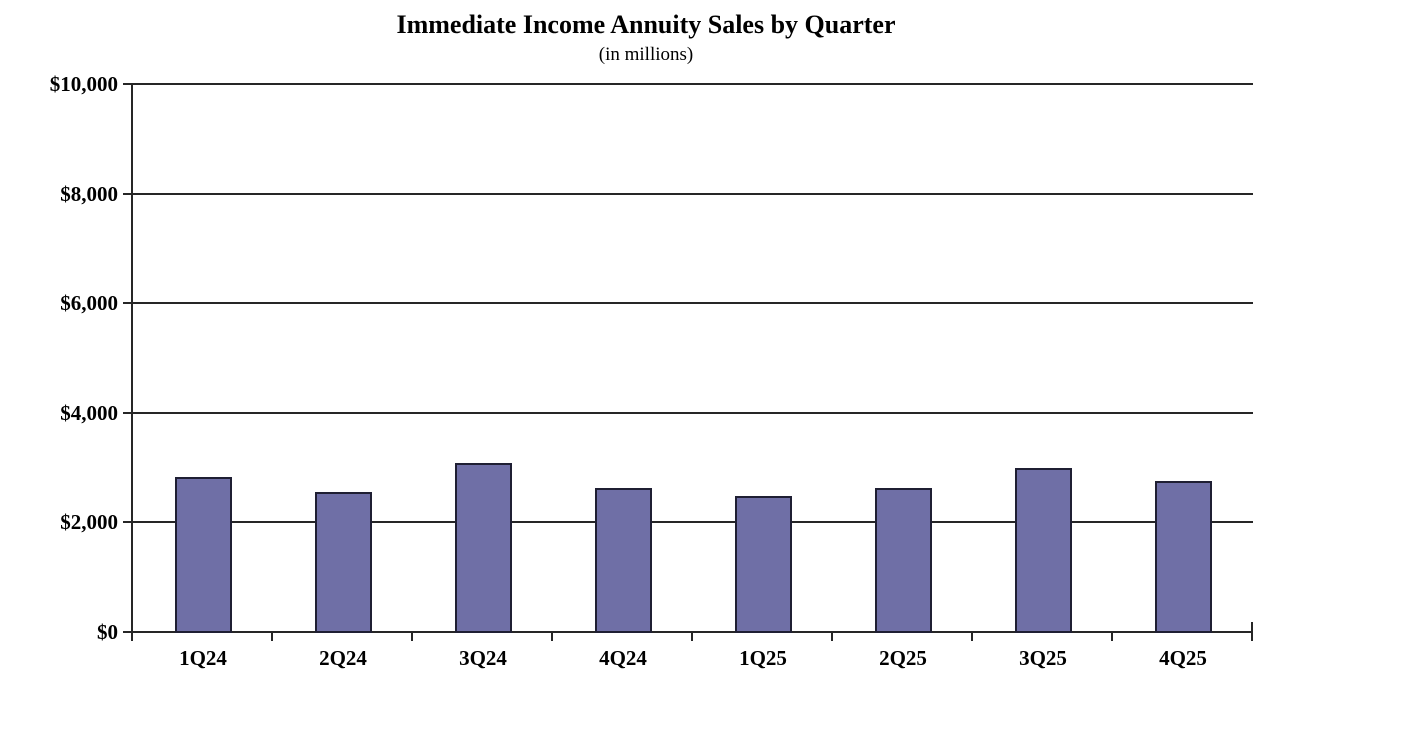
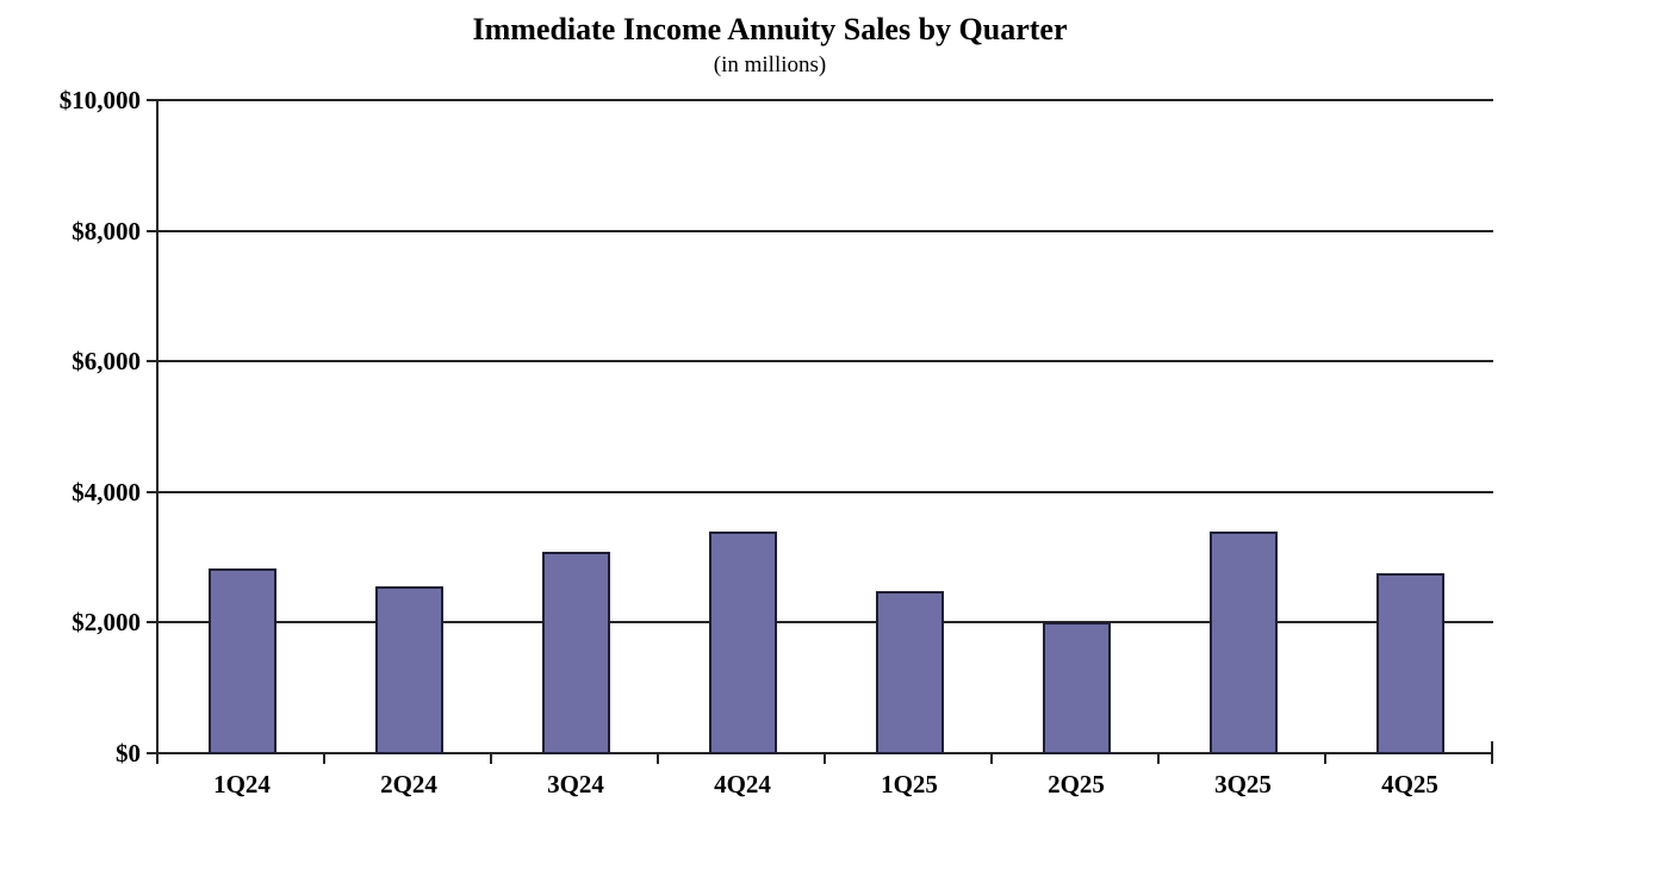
4Q24: $2600 -> $3400
2Q25: $2600 -> $2000
3Q25: $3000 -> $3400
